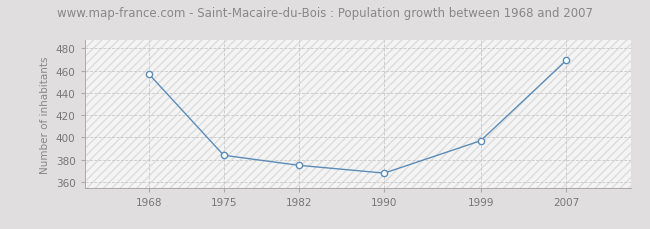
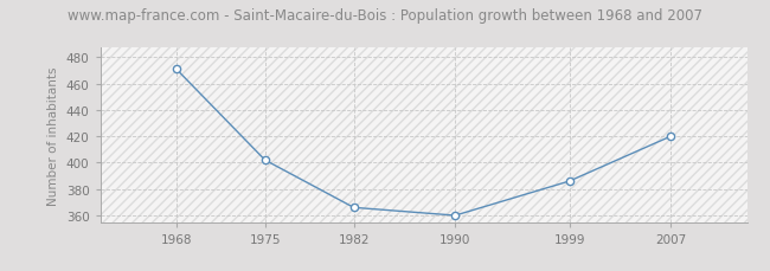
1968: 457 -> 471
1975: 384 -> 402
1982: 375 -> 366
1990: 368 -> 360
1999: 397 -> 386
2007: 469 -> 420
